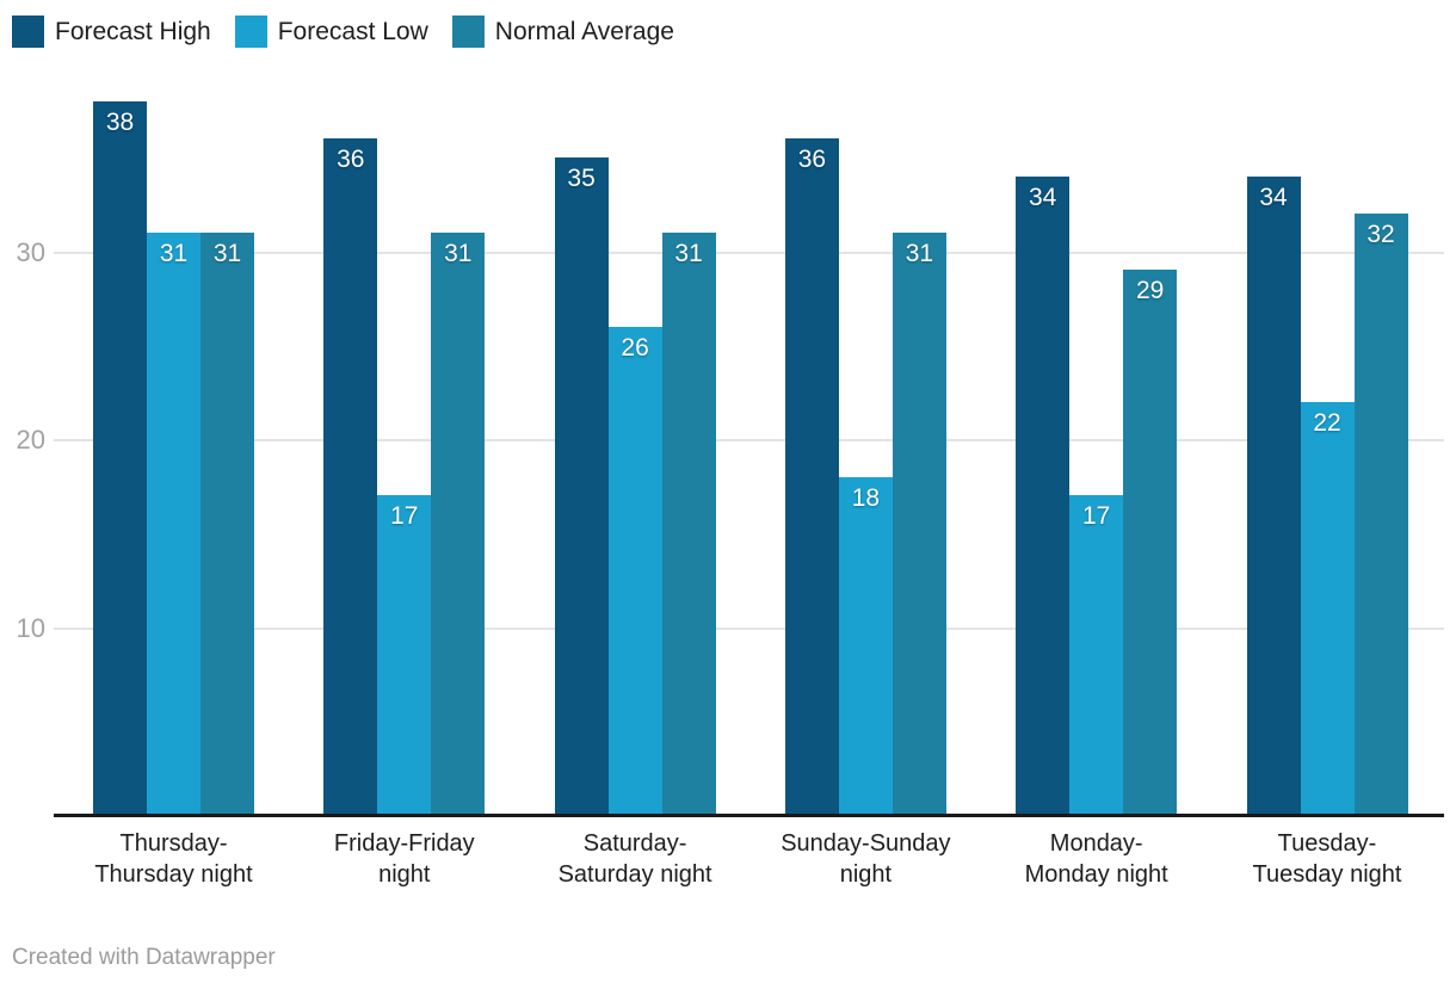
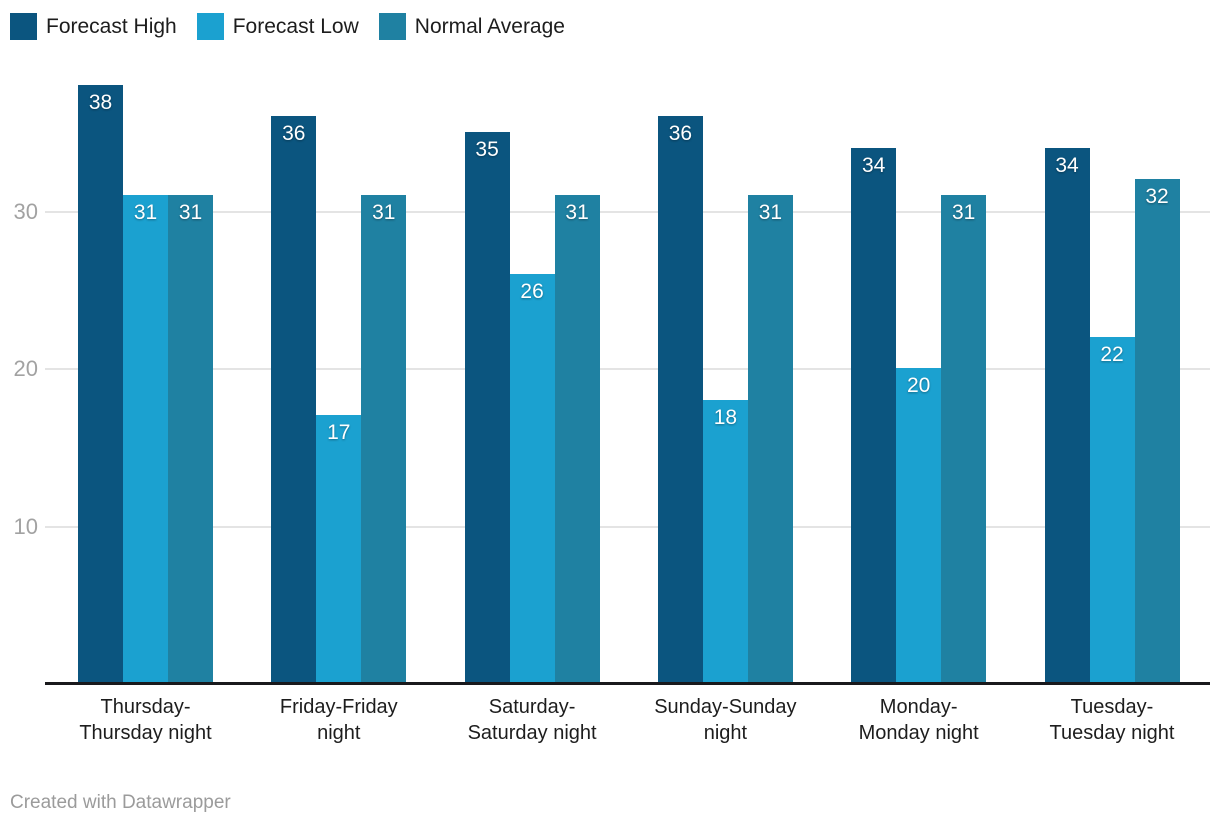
Forecast Low/Monday-Monday night: 17 -> 20
Normal Average/Monday-Monday night: 29 -> 31
